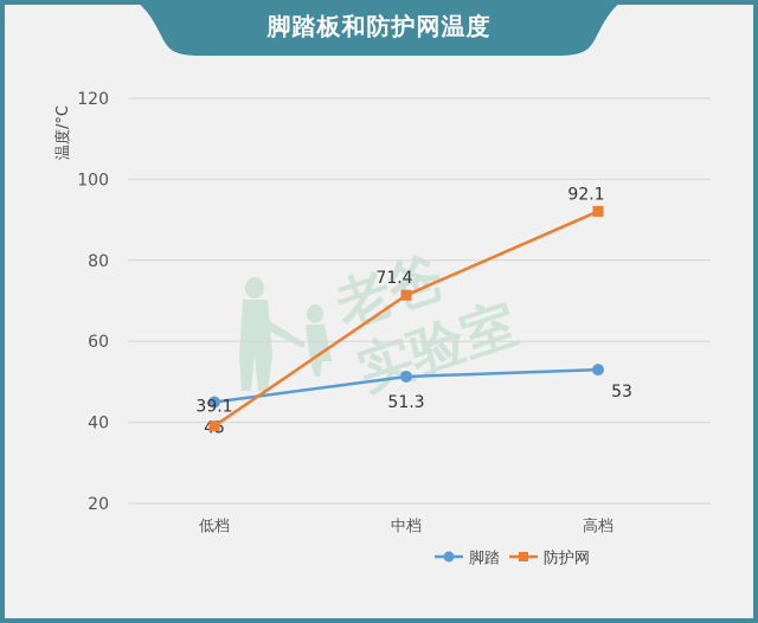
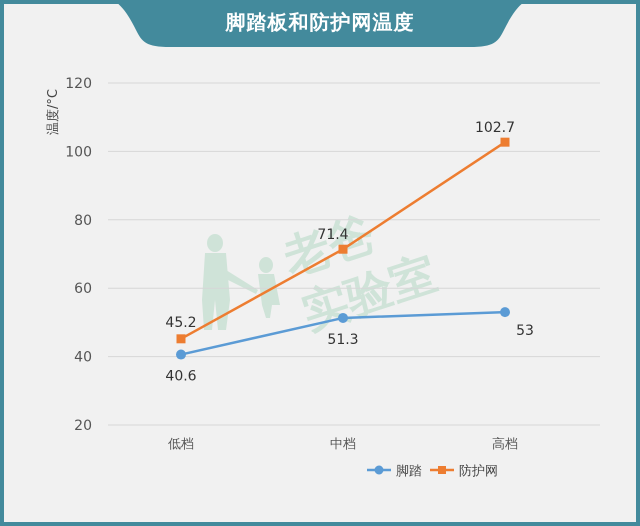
脚踏/低档: 45 -> 40.6
防护网/低档: 39.1 -> 45.2
防护网/高档: 92.1 -> 102.7
